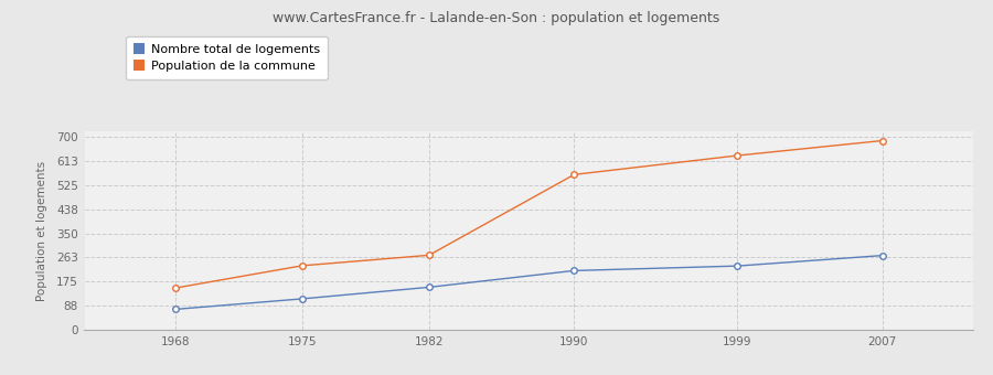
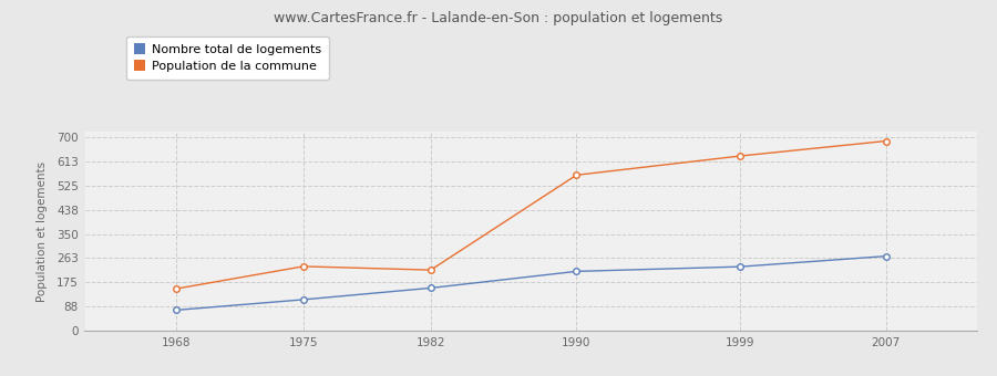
Population de la commune/1982: 271 -> 220
